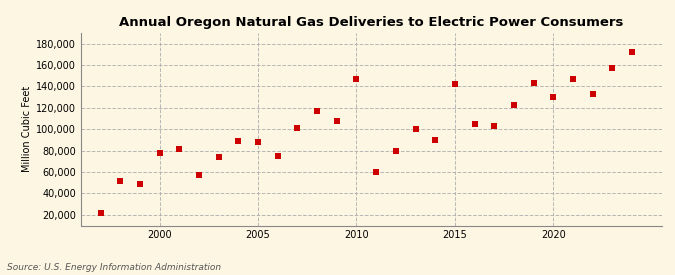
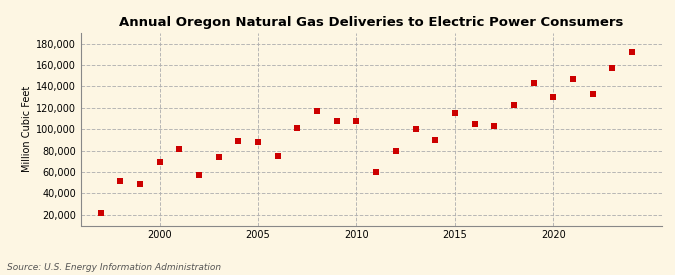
2000: 78,000 -> 69,000
2010: 147,000 -> 108,000
2015: 142,000 -> 115,000
